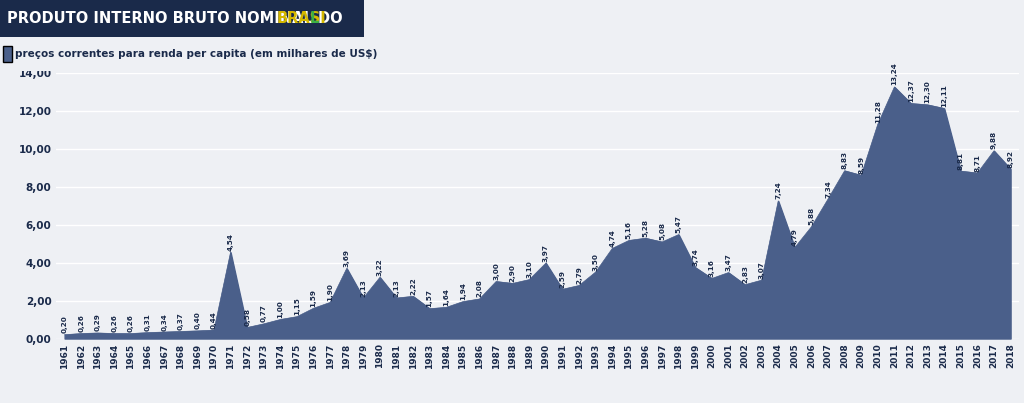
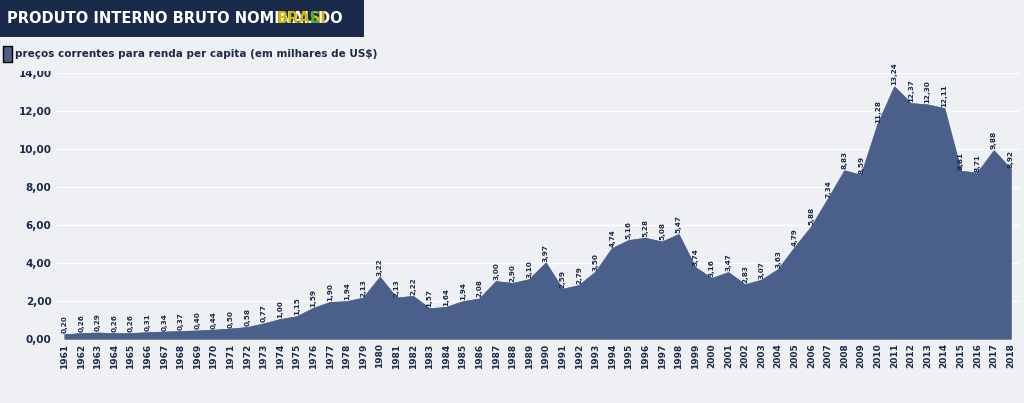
1971: 4,54 -> 0,50
1978: 3,69 -> 1,94
2004: 7,24 -> 3,63
